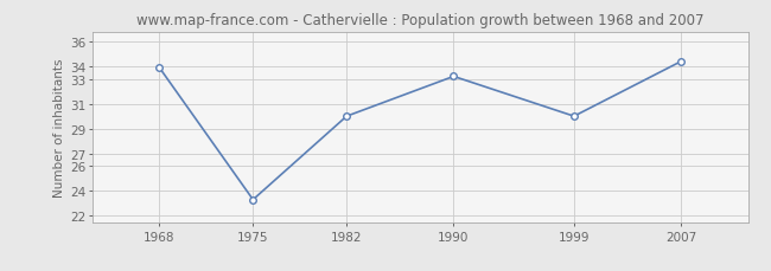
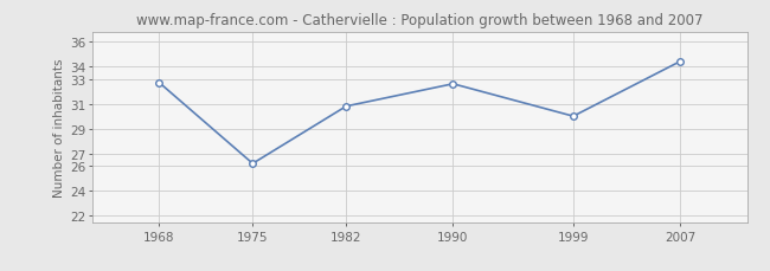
1968: 33.9 -> 32.7
1975: 23.3 -> 26.2
1982: 30.0 -> 30.8
1990: 33.2 -> 32.6
